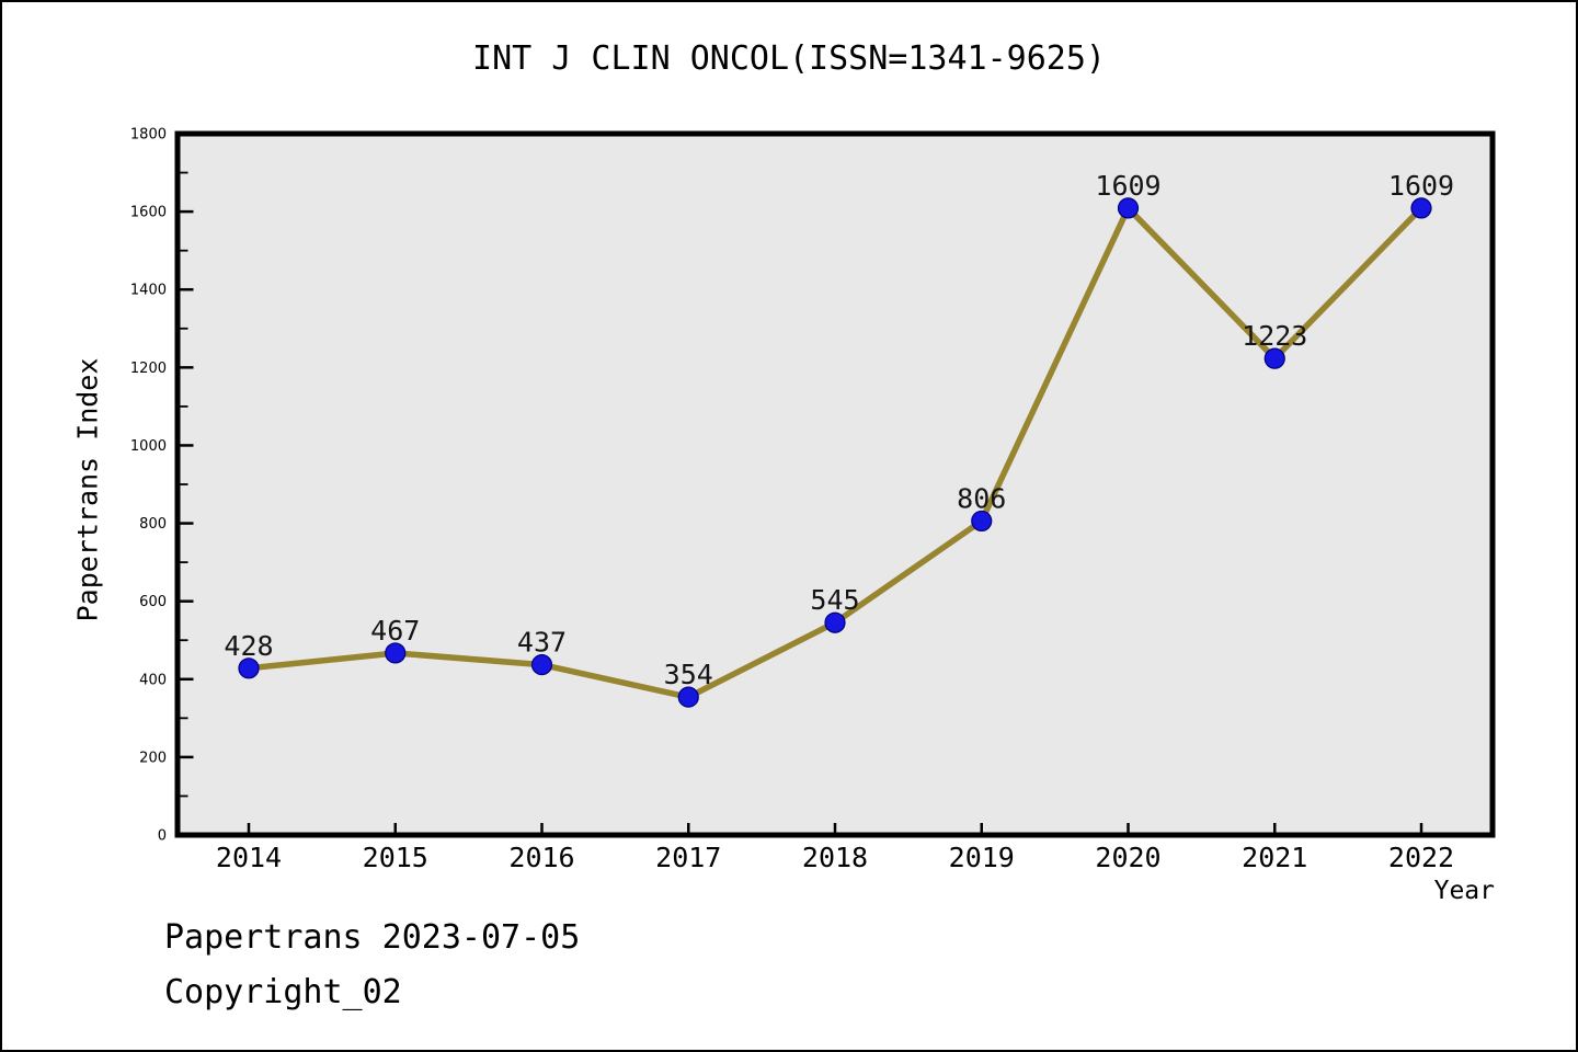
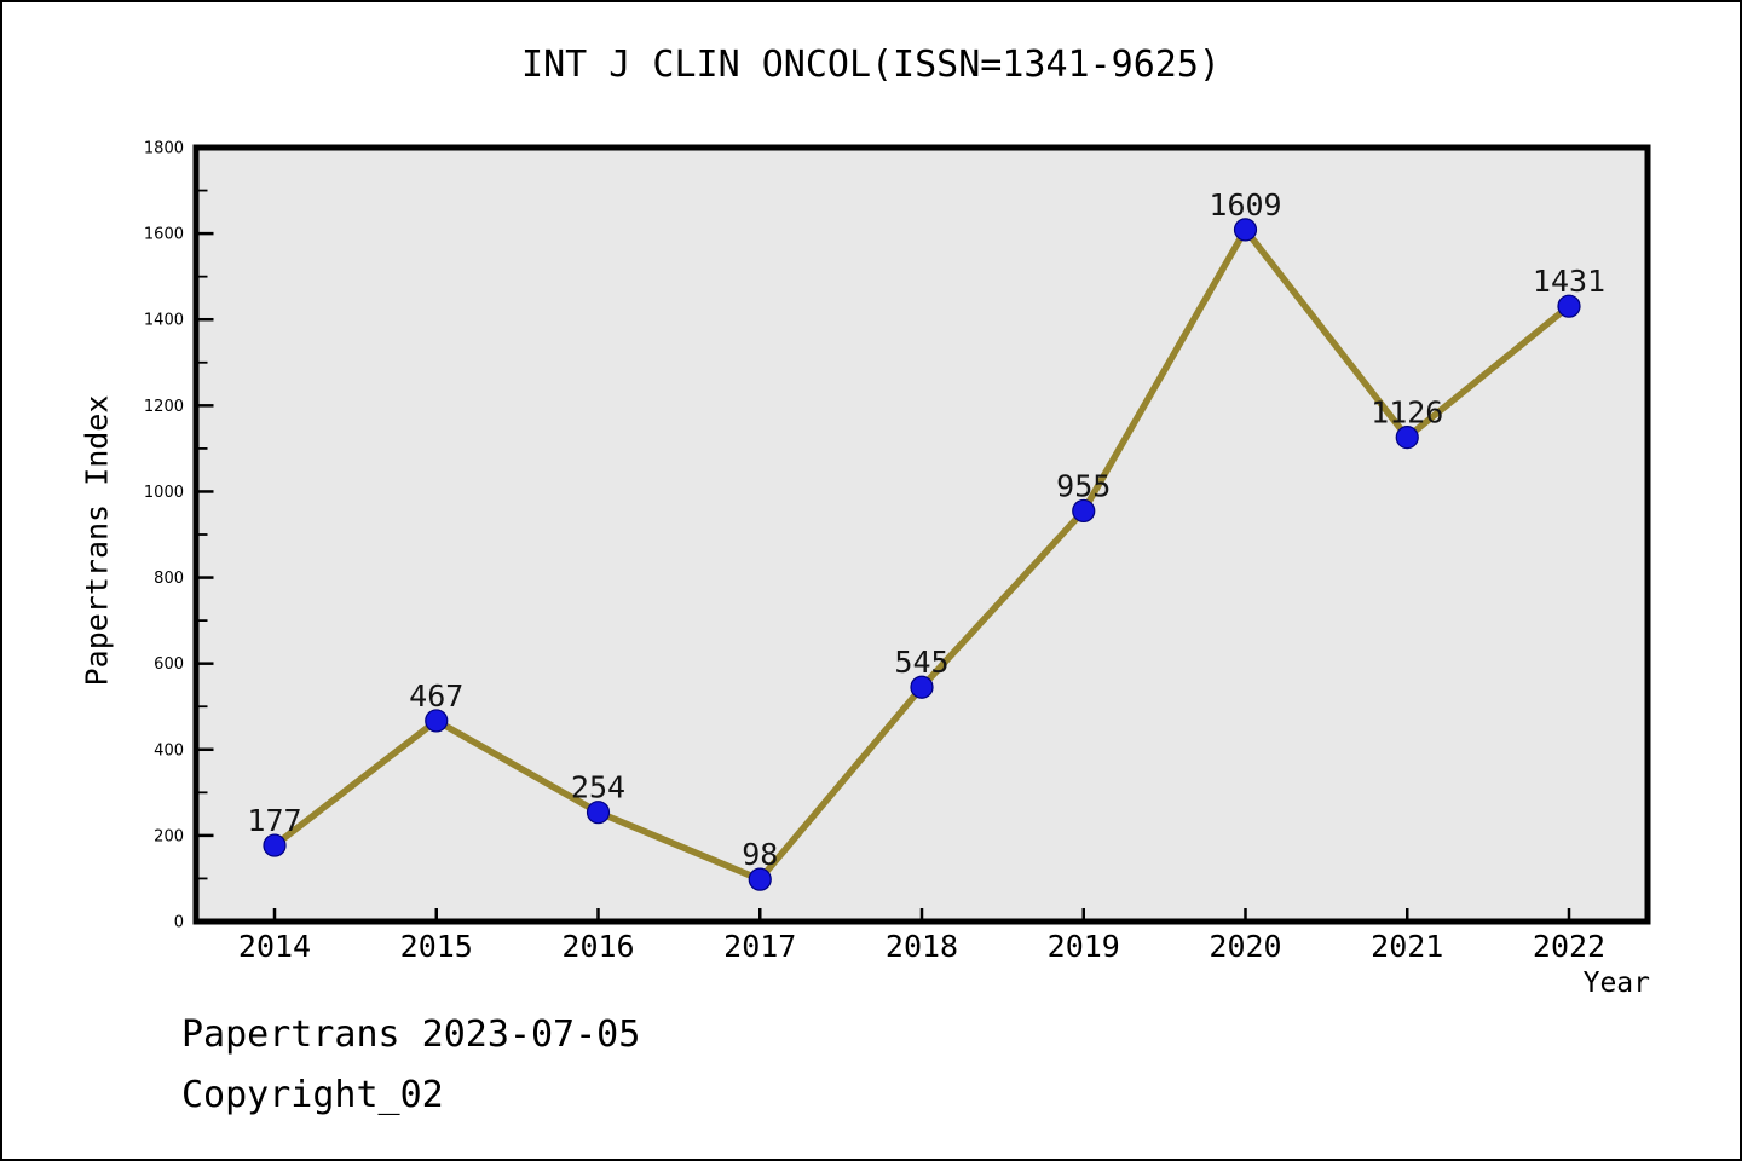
2014: 428 -> 177
2016: 437 -> 254
2017: 354 -> 98
2019: 806 -> 955
2021: 1223 -> 1126
2022: 1609 -> 1431
